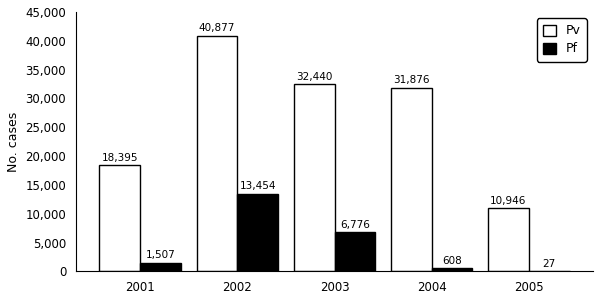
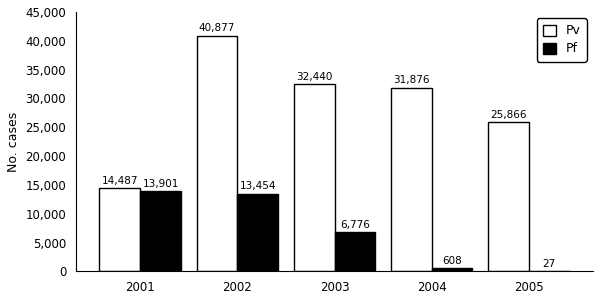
Pv/2001: 18,395 -> 14,487
Pf/2001: 1,507 -> 13,901
Pv/2005: 10,946 -> 25,866
